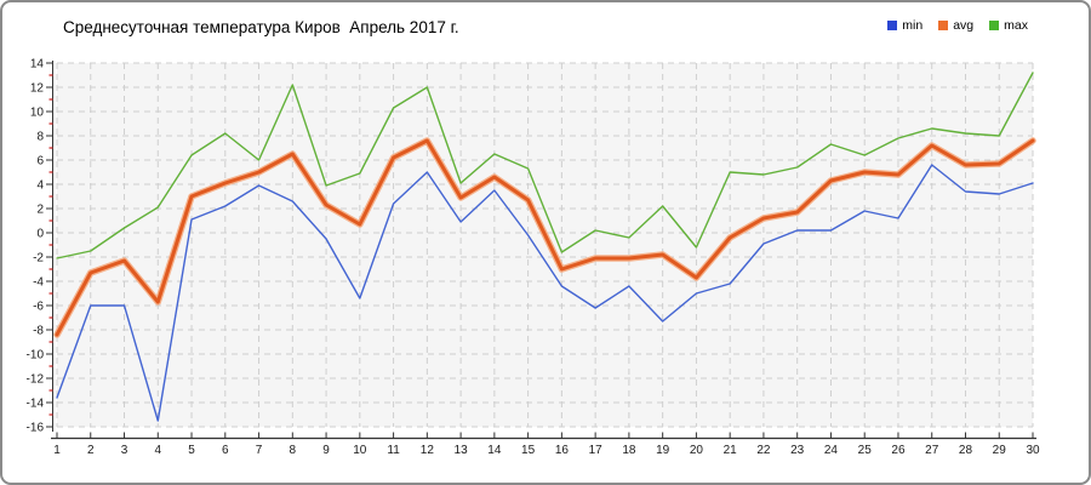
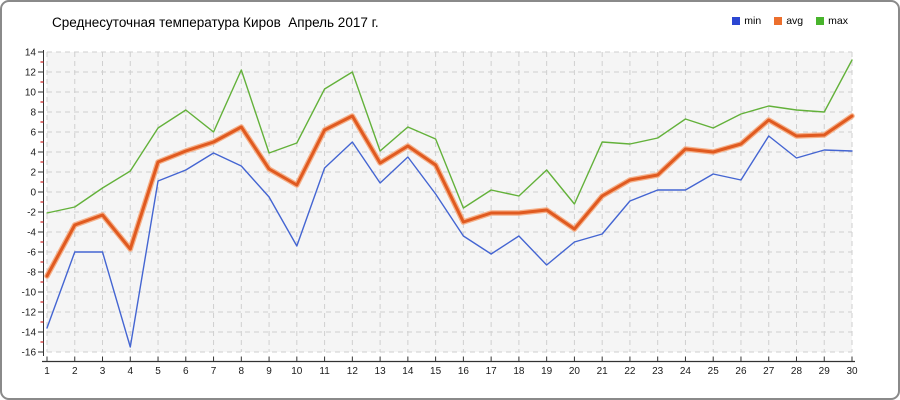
avg/25: 5.0 -> 4.0
min/29: 3.2 -> 4.2
